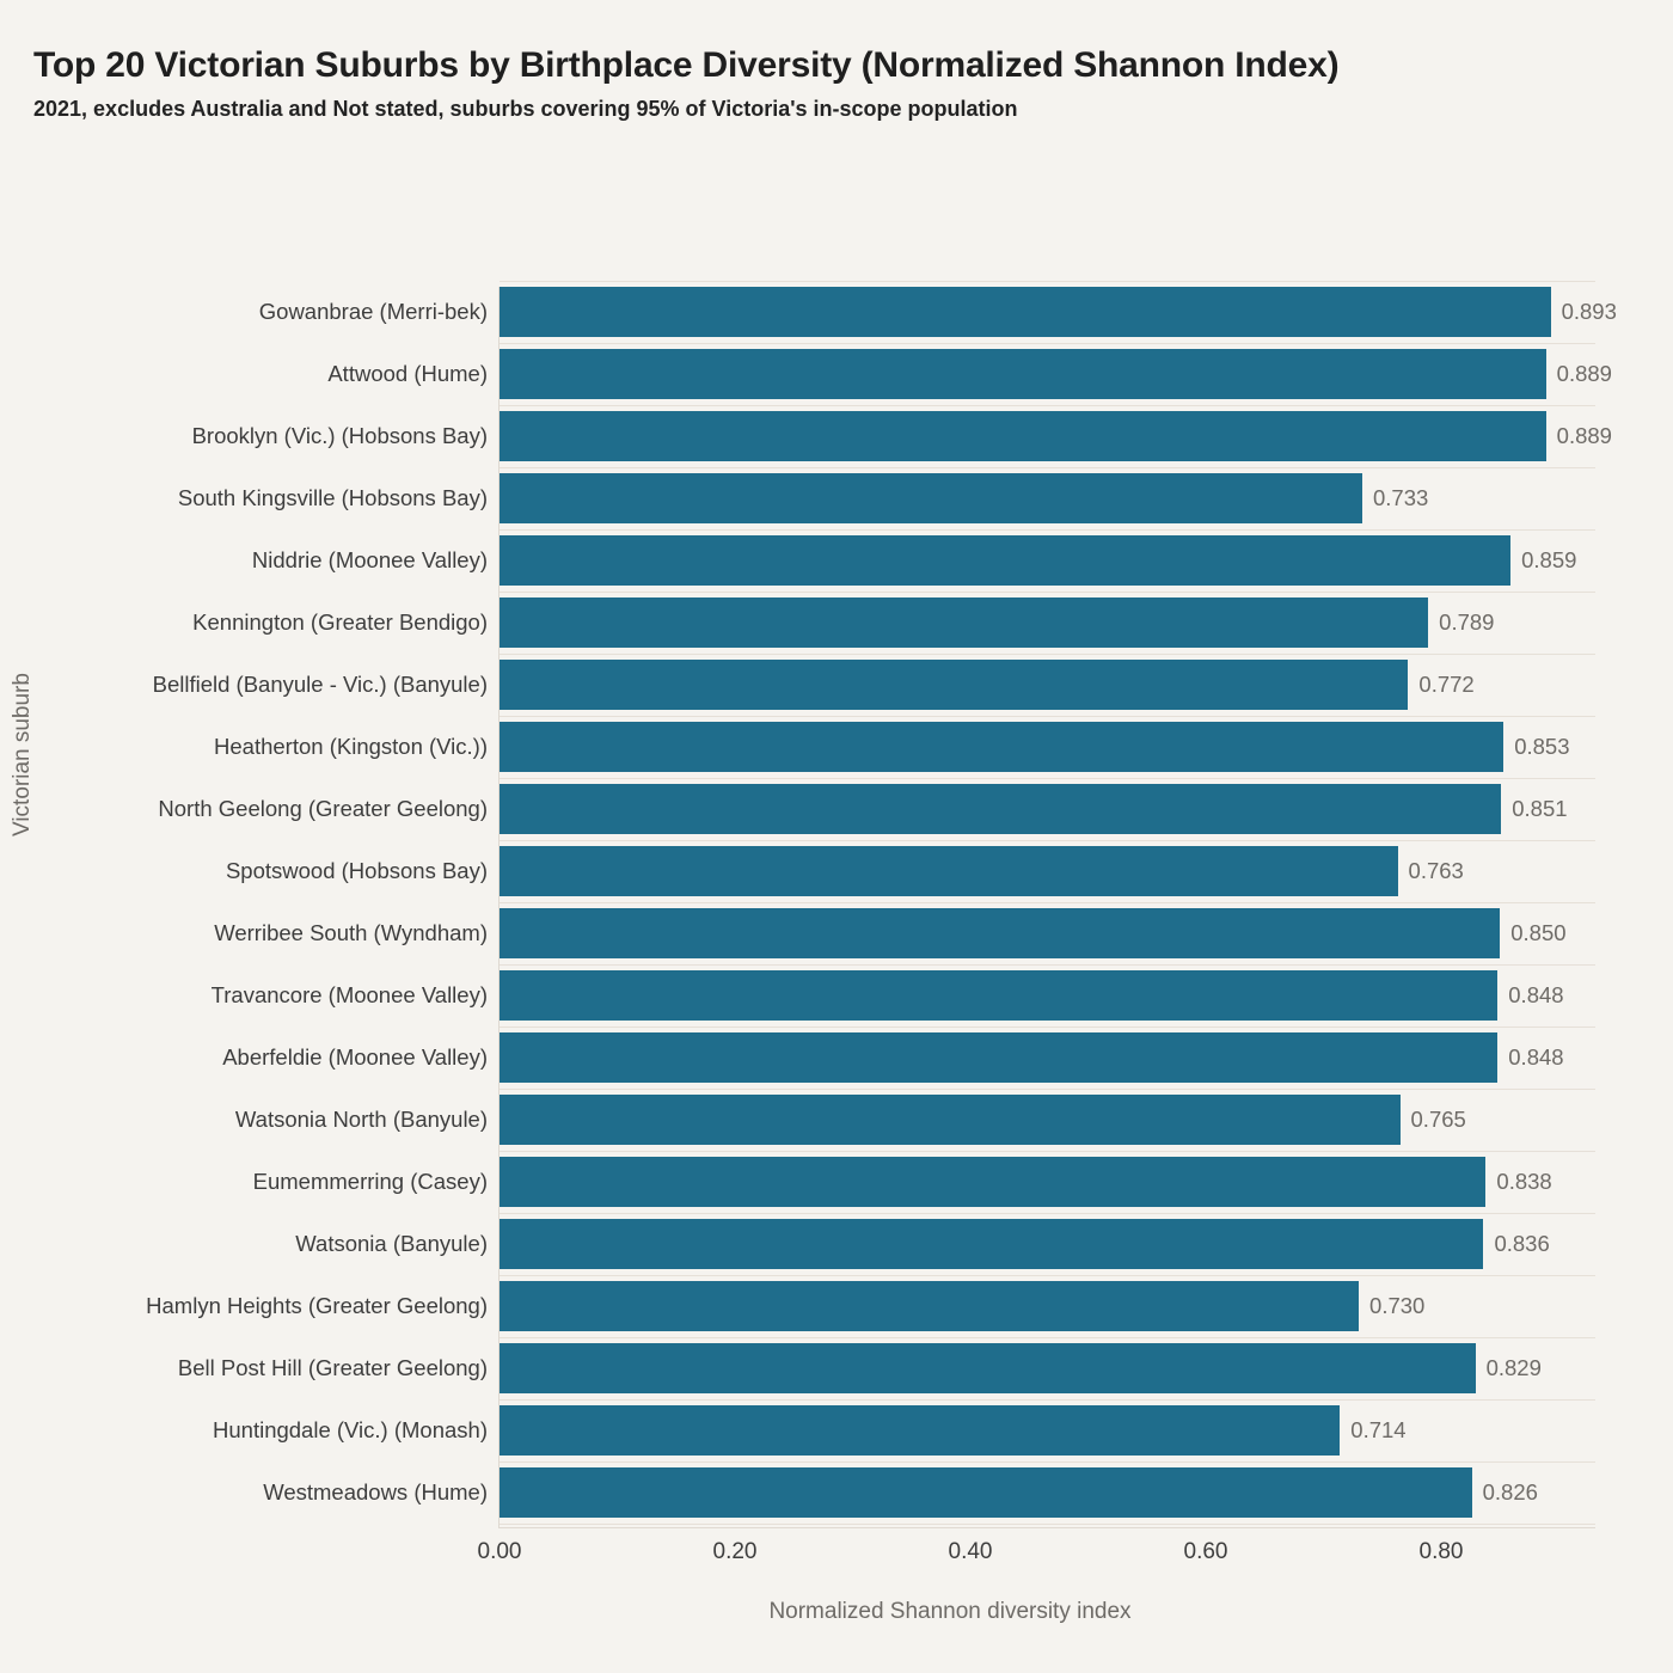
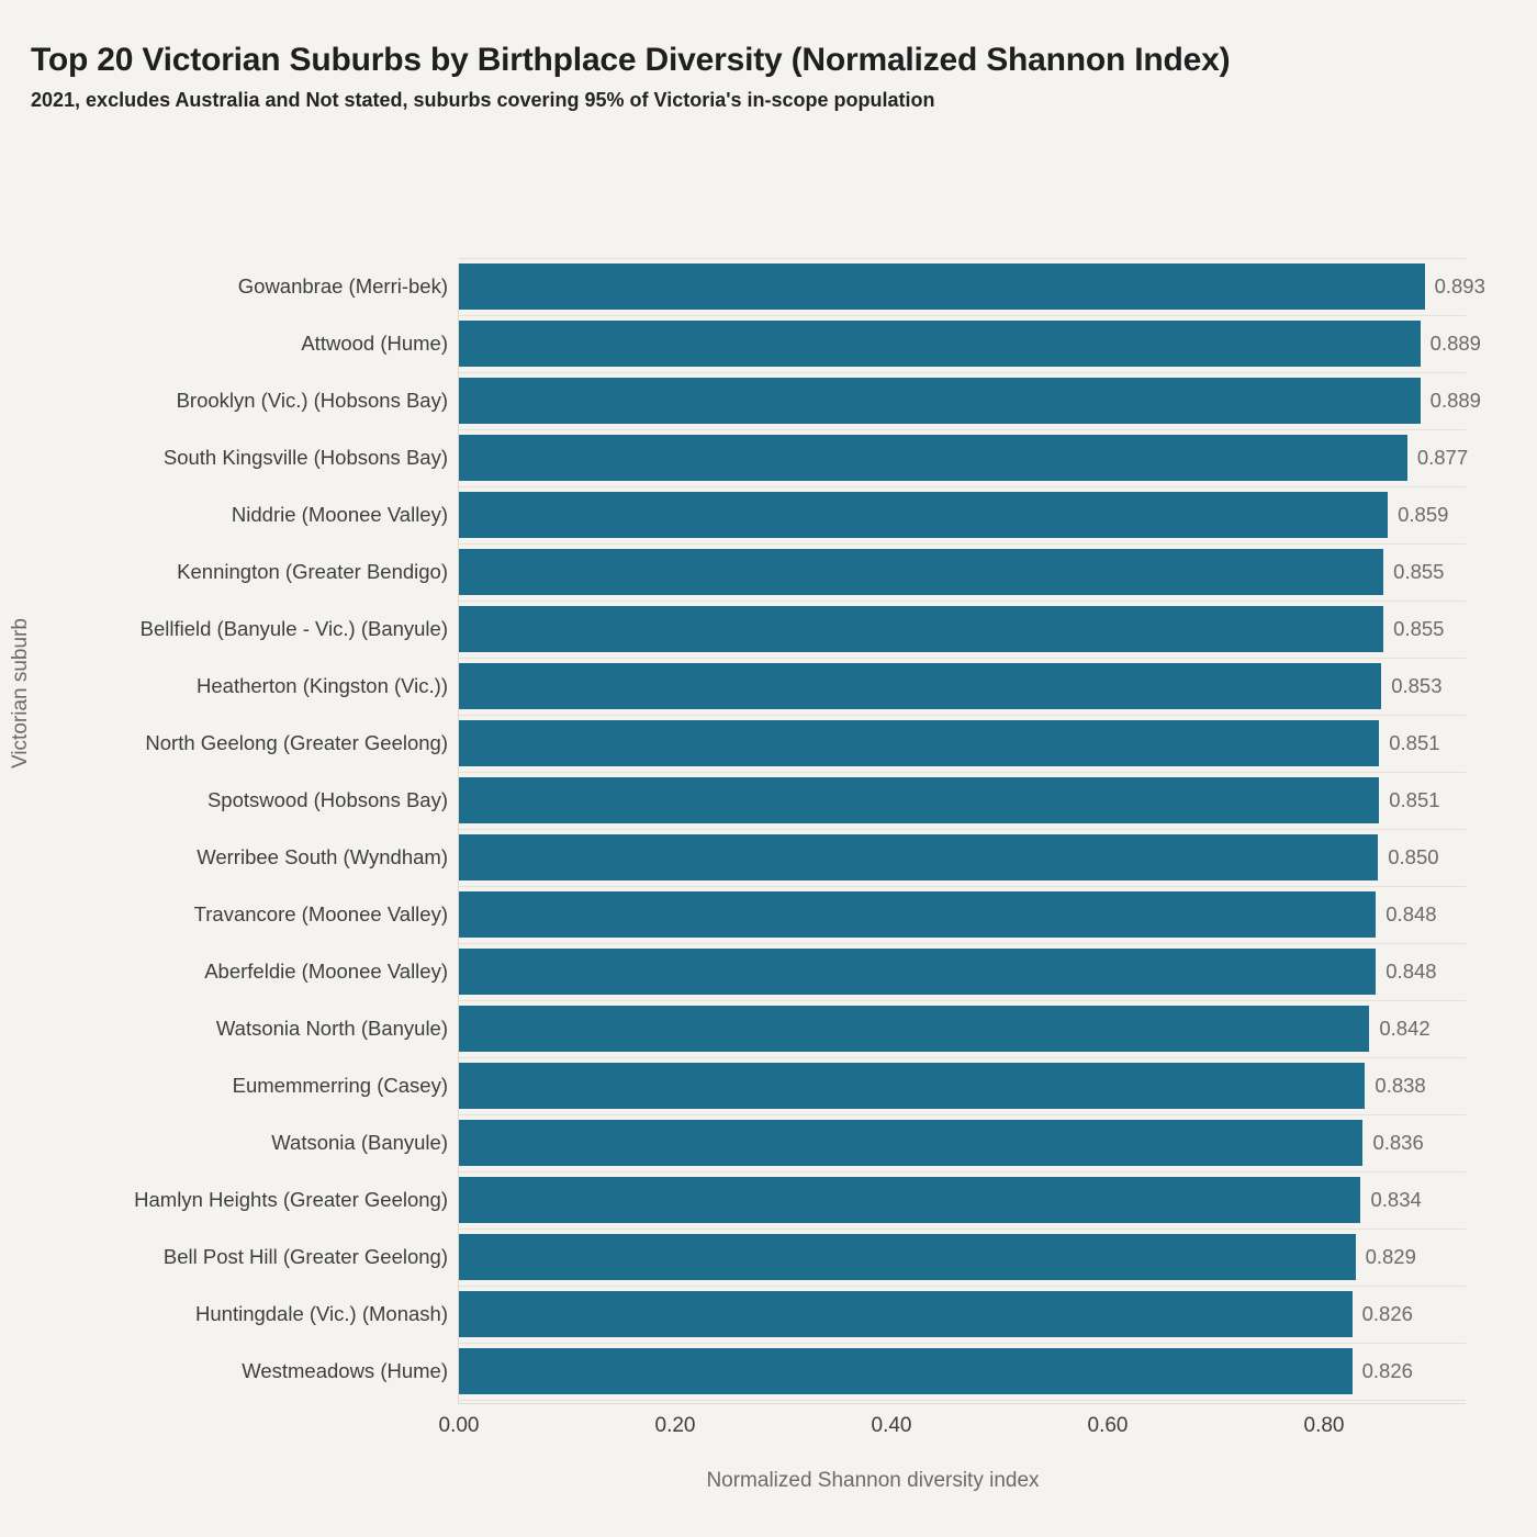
South Kingsville (Hobsons Bay): 0.733 -> 0.877
Kennington (Greater Bendigo): 0.789 -> 0.855
Bellfield (Banyule - Vic.) (Banyule): 0.772 -> 0.855
Spotswood (Hobsons Bay): 0.763 -> 0.851
Watsonia North (Banyule): 0.765 -> 0.842
Hamlyn Heights (Greater Geelong): 0.730 -> 0.834
Huntingdale (Vic.) (Monash): 0.714 -> 0.826
